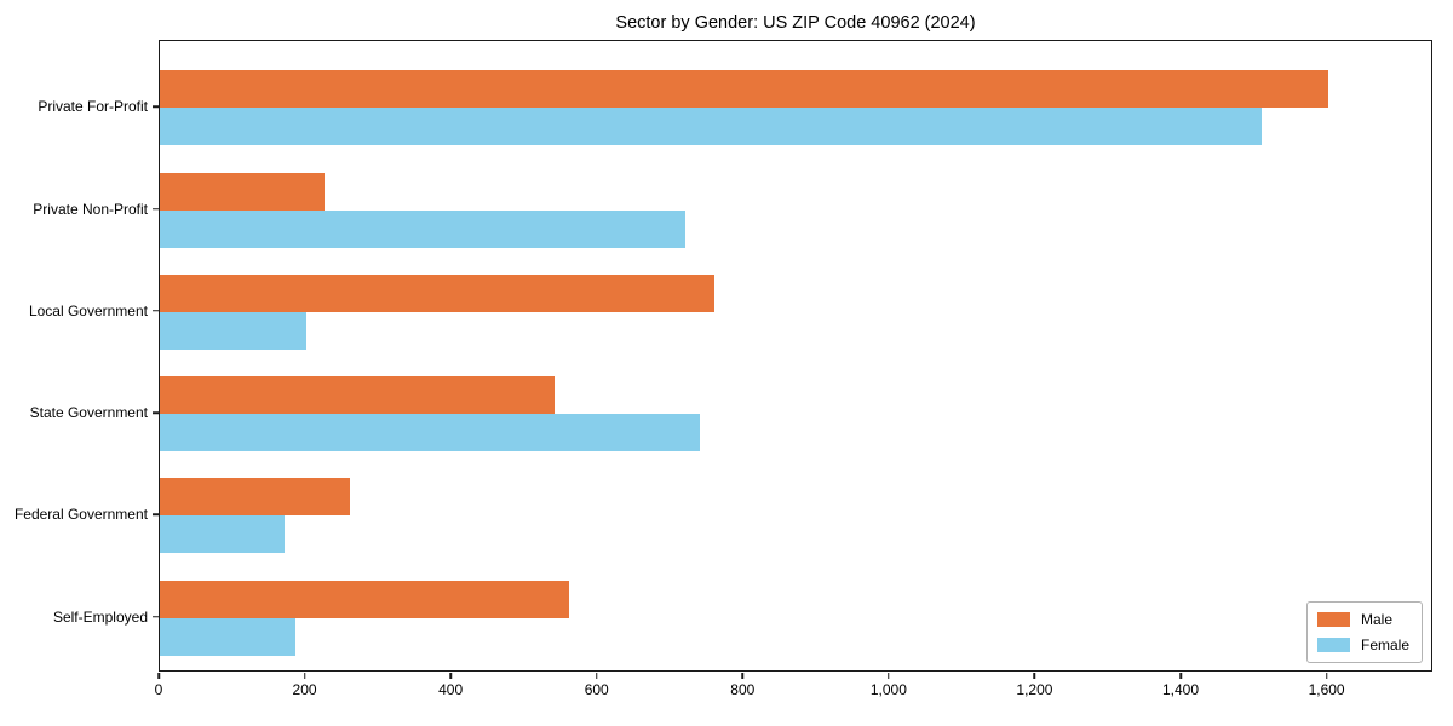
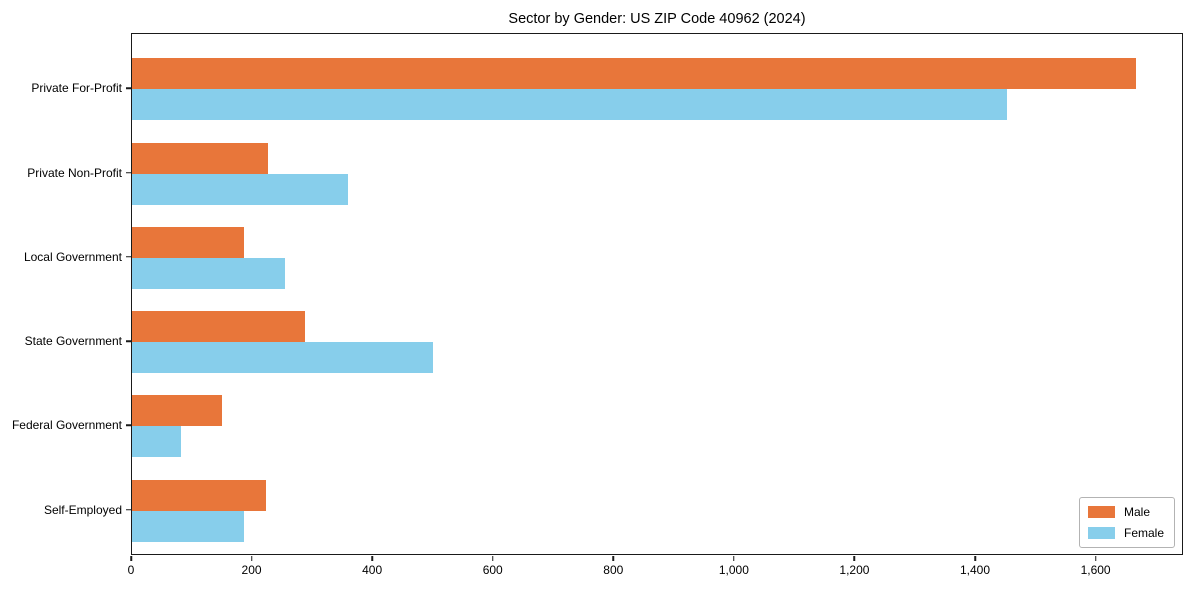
Male/Private For-Profit: 1600 -> 1670
Female/Private For-Profit: 1510 -> 1450
Female/Private Non-Profit: 720 -> 360
Male/Local Government: 760 -> 190
Female/Local Government: 200 -> 250
Male/State Government: 540 -> 290
Female/State Government: 740 -> 500
Male/Federal Government: 260 -> 150
Female/Federal Government: 170 -> 80
Male/Self-Employed: 560 -> 220
